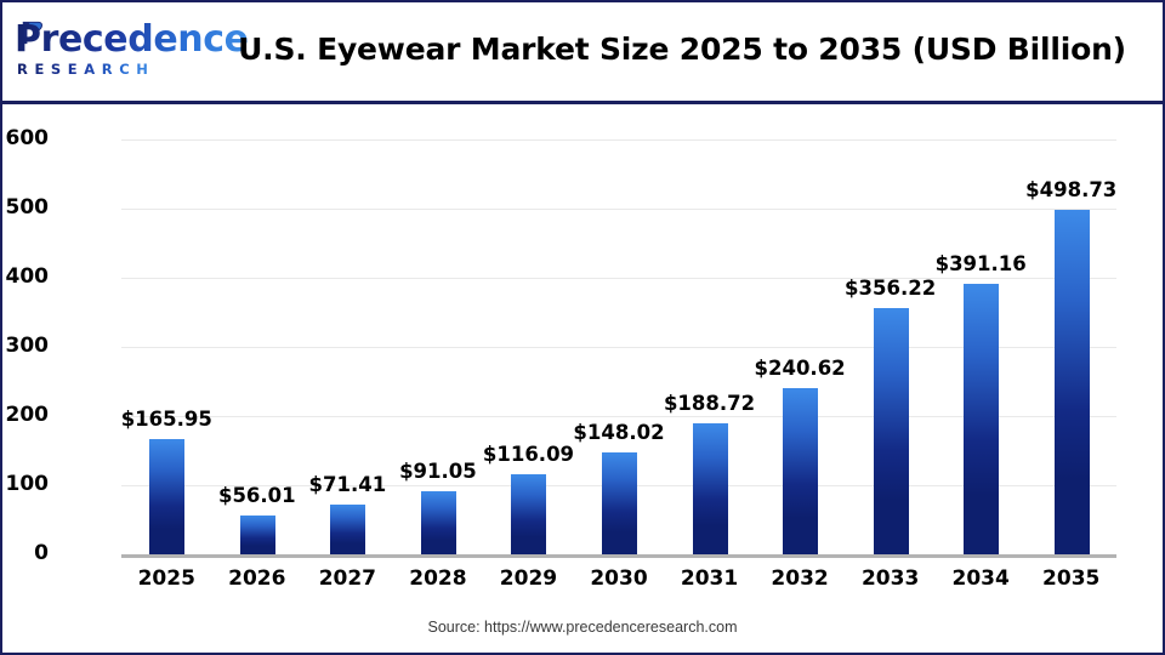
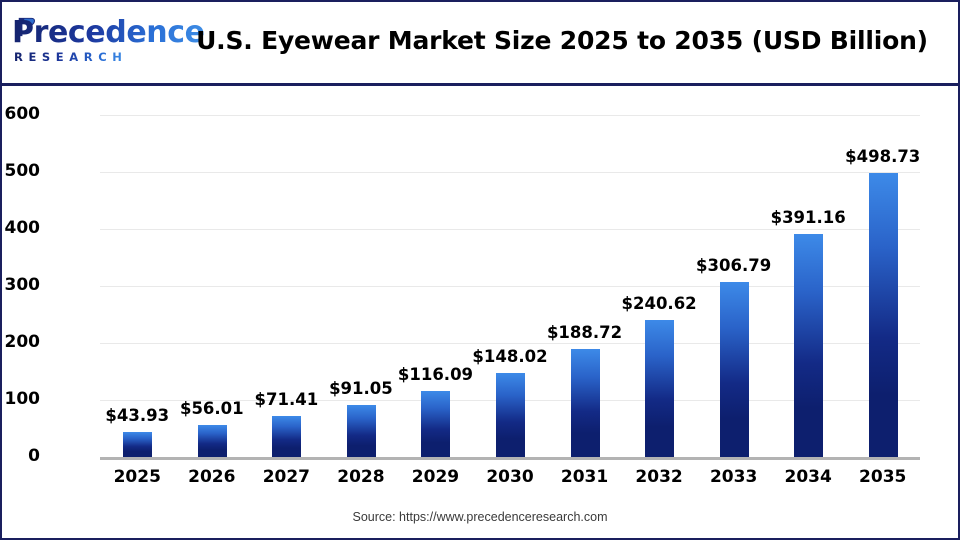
2025: $165.95 -> $43.93
2033: $356.22 -> $306.79
